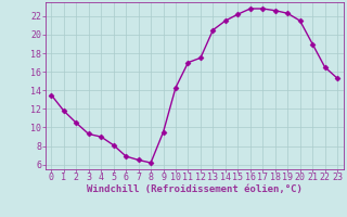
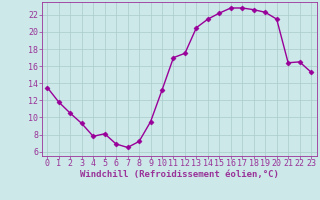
4: 9.0 -> 7.8
8: 6.2 -> 7.2
10: 14.3 -> 13.2
21: 19.0 -> 16.4
